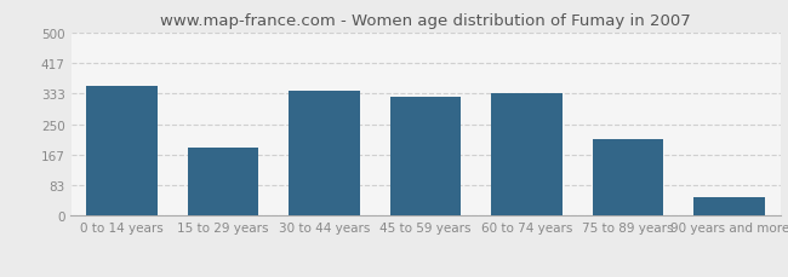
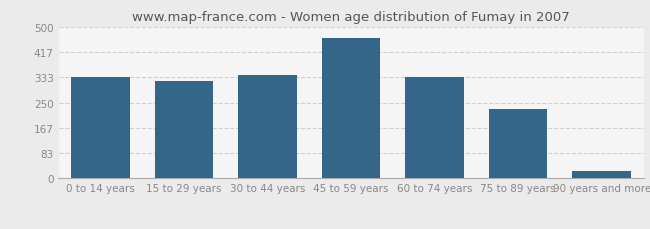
0 to 14 years: 355 -> 333
15 to 29 years: 185 -> 320
45 to 59 years: 325 -> 463
75 to 89 years: 210 -> 228
90 years and more: 50 -> 25
